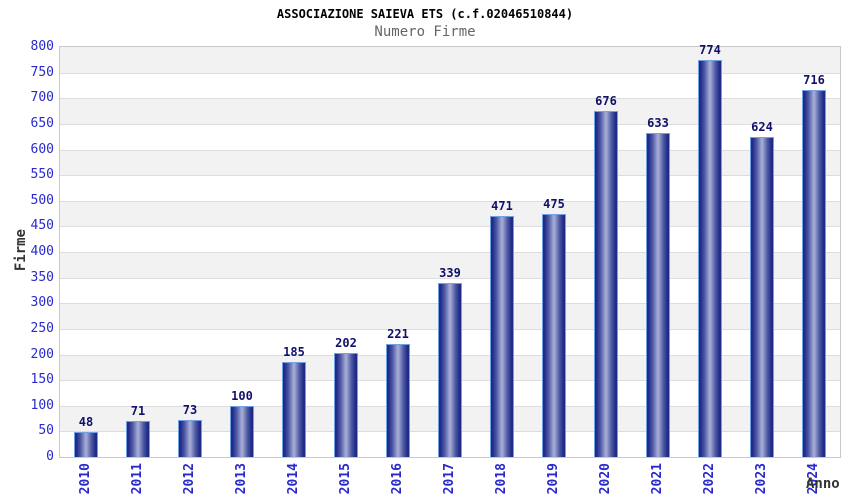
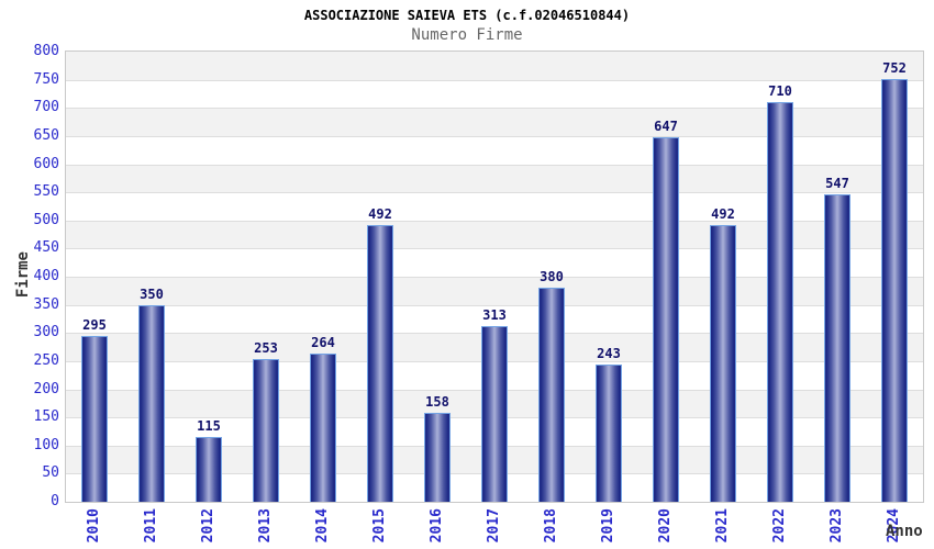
2010: 48 -> 295
2011: 71 -> 350
2012: 73 -> 115
2013: 100 -> 253
2014: 185 -> 264
2015: 202 -> 492
2016: 221 -> 158
2017: 339 -> 313
2018: 471 -> 380
2019: 475 -> 243
2020: 676 -> 647
2021: 633 -> 492
2022: 774 -> 710
2023: 624 -> 547
2024: 716 -> 752
